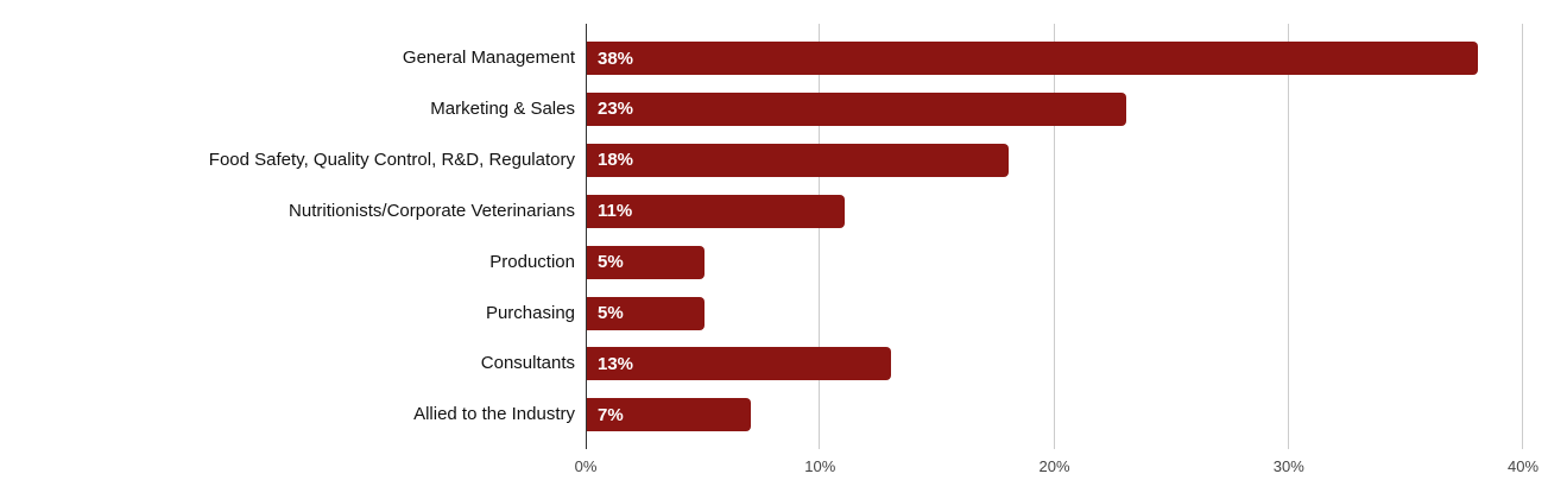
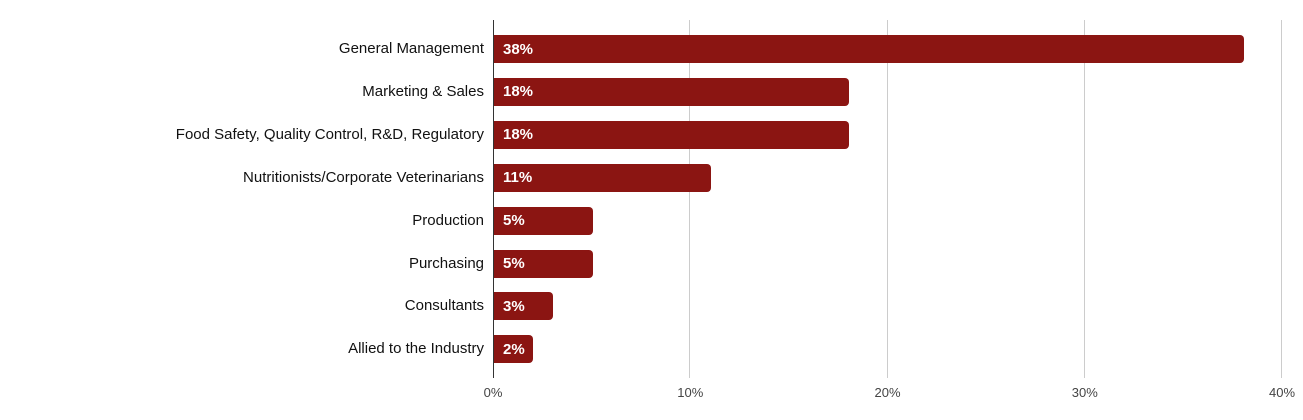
Marketing & Sales: 23% -> 18%
Consultants: 13% -> 3%
Allied to the Industry: 7% -> 2%
